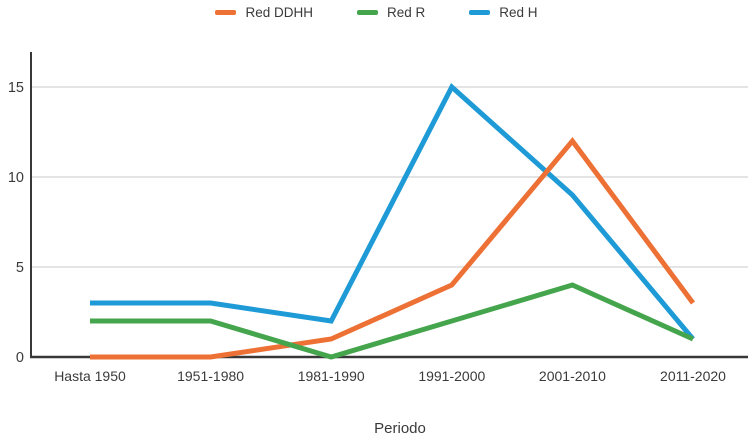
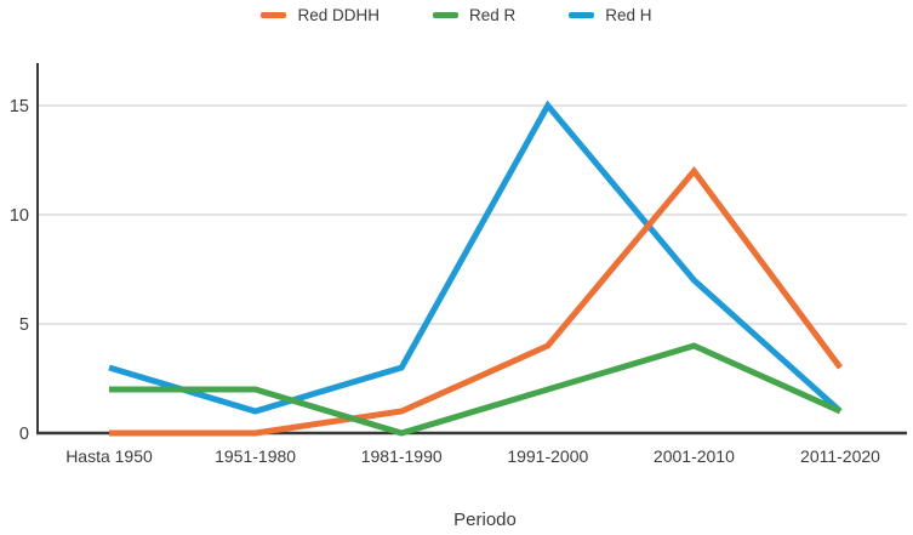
Red H/1951-1980: 3 -> 1
Red H/1981-1990: 2 -> 3
Red H/2001-2010: 9 -> 7
